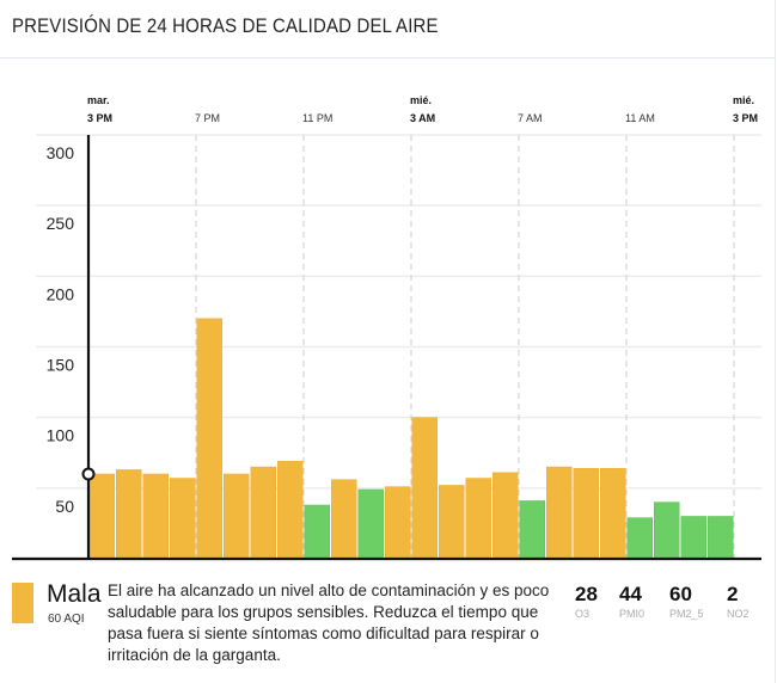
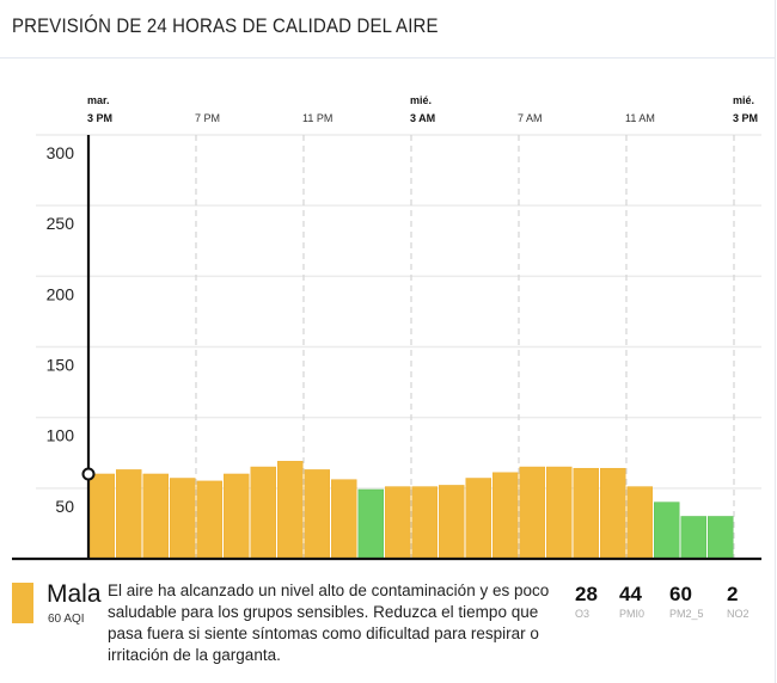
7 PM: 170 -> 55
11 PM: 38 -> 63
3 AM: 100 -> 51
7 AM: 41 -> 65
11 AM: 29 -> 51
